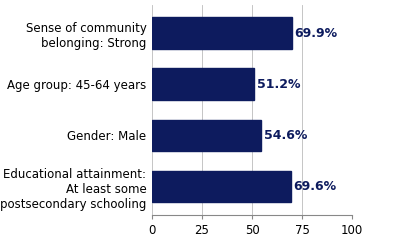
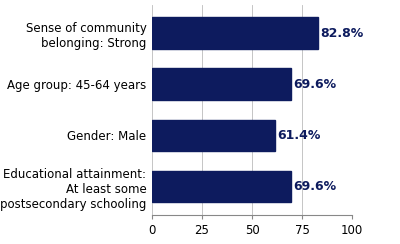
Sense of community belonging: Strong: 69.9% -> 82.8%
Age group: 45-64 years: 51.2% -> 69.6%
Gender: Male: 54.6% -> 61.4%
